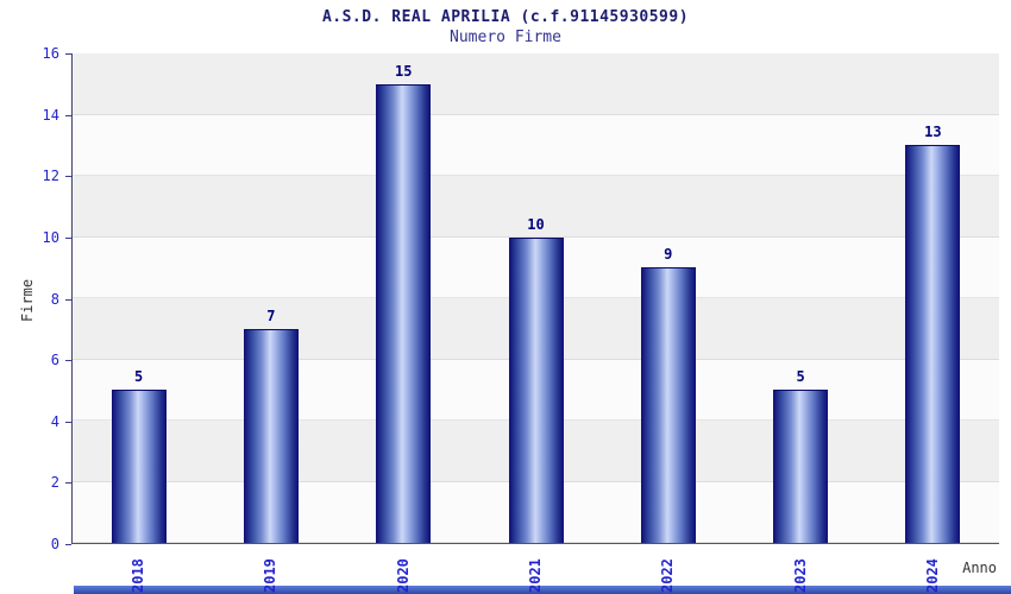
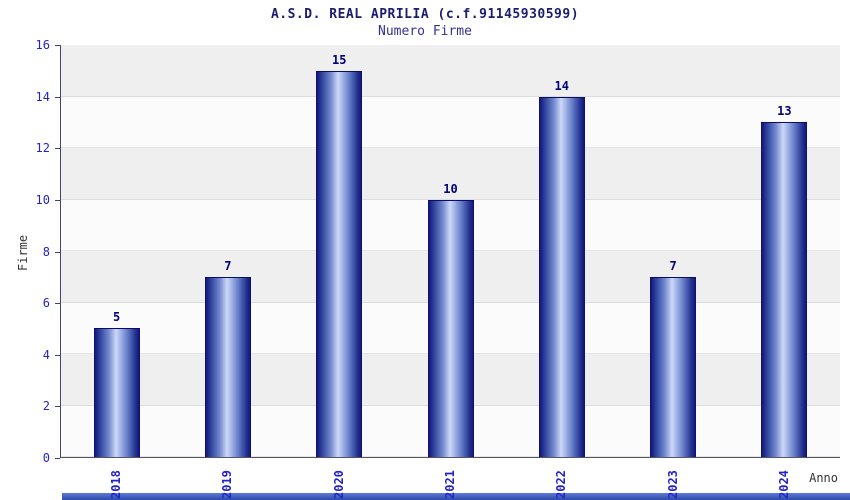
2022: 9 -> 14
2023: 5 -> 7
